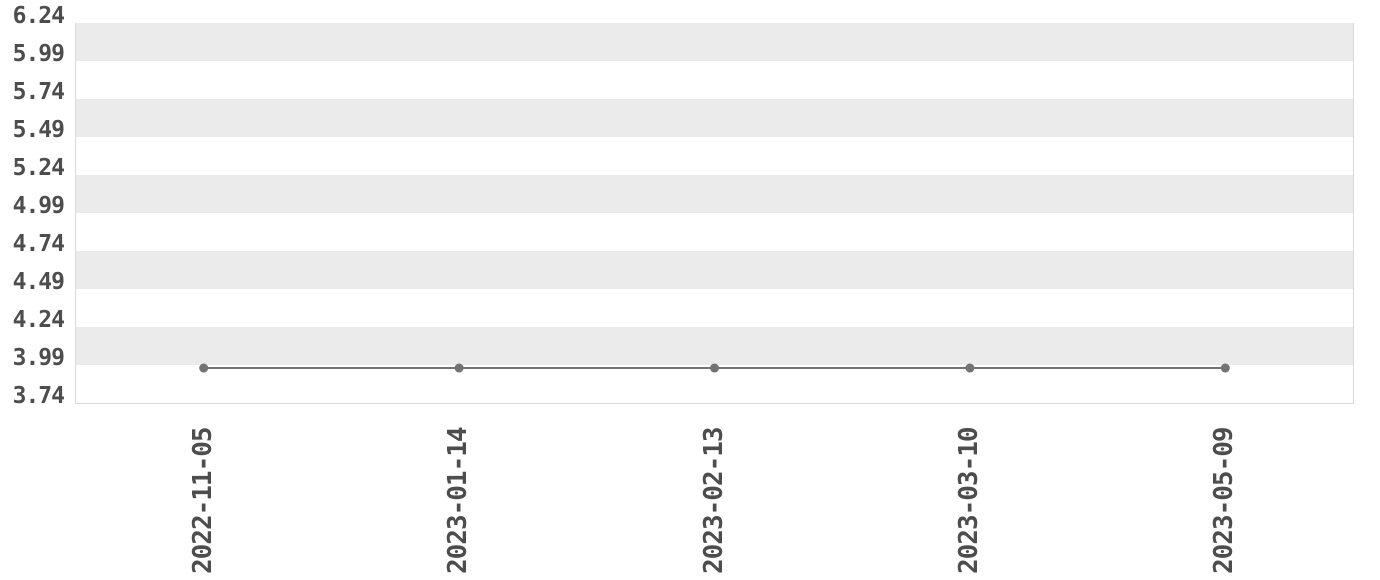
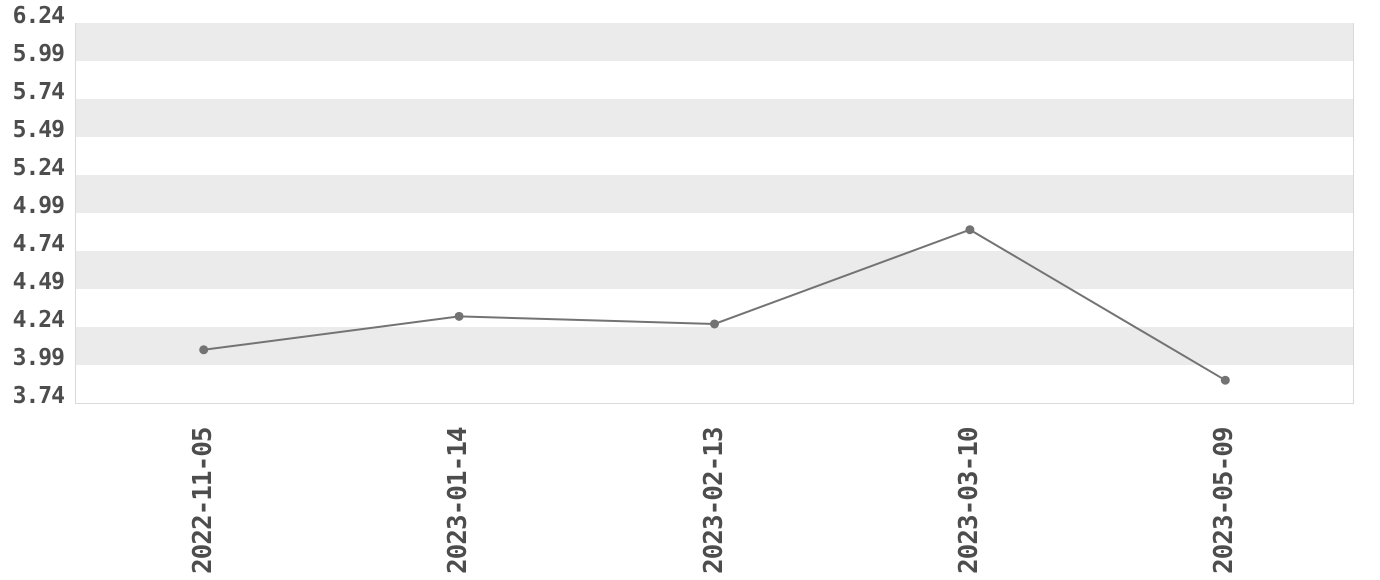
2022-11-05: 3.97 -> 4.09
2023-01-14: 3.97 -> 4.31
2023-02-13: 3.97 -> 4.26
2023-03-10: 3.97 -> 4.88
2023-05-09: 3.97 -> 3.89
